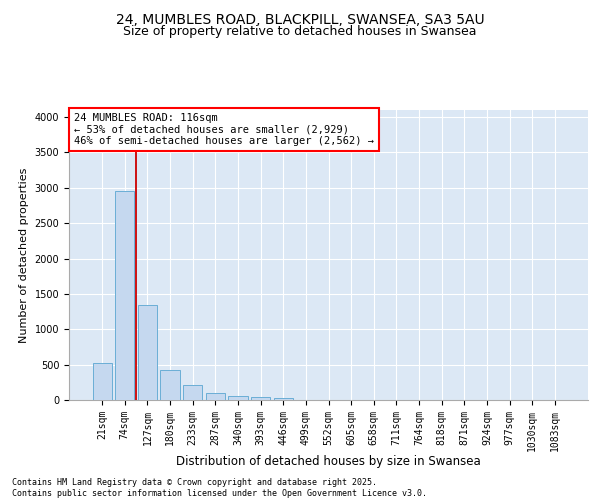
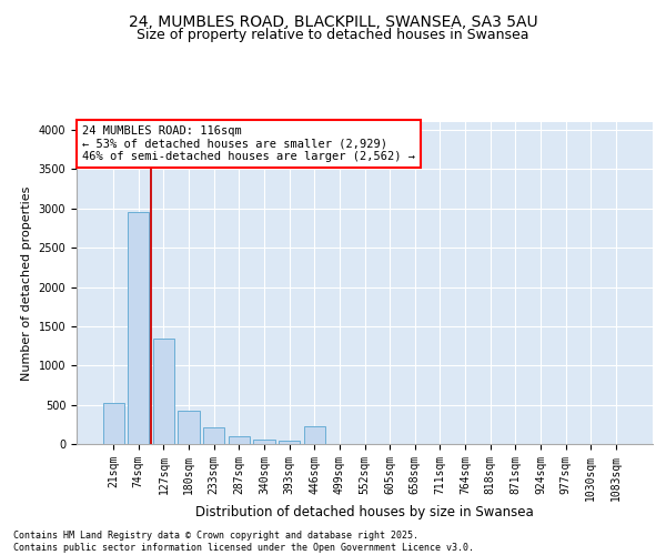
446sqm: 30 -> 220
